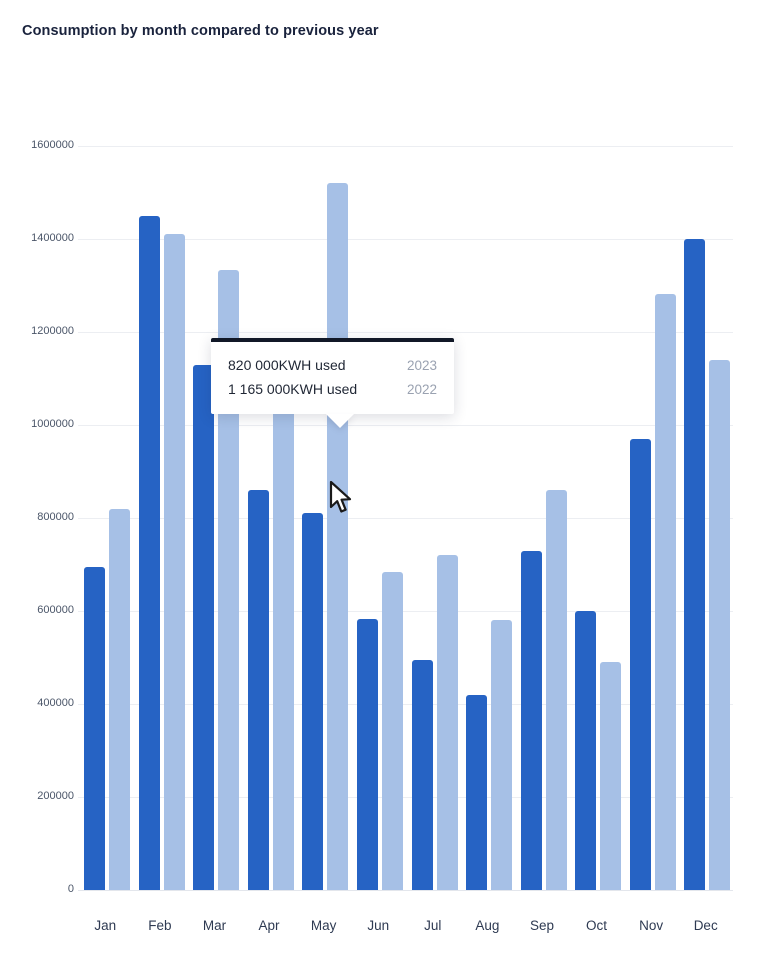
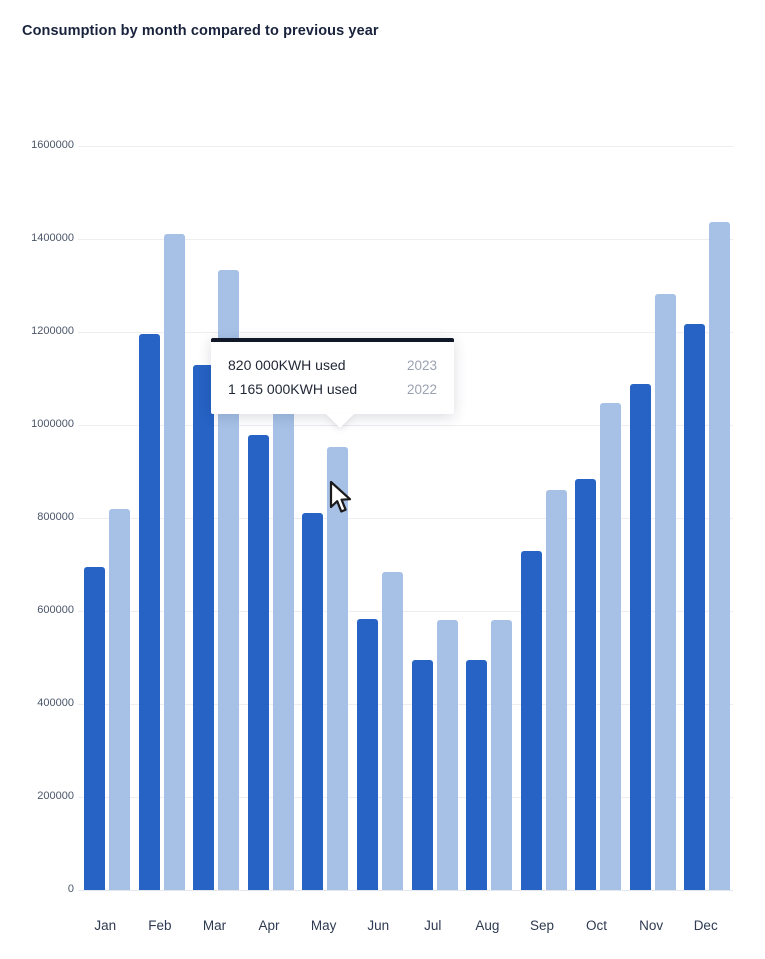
2023/Feb: 1450000 -> 1200000
2023/Apr: 860000 -> 980000
2022/May: 1520000 -> 950000
2022/Jul: 720000 -> 580000
2023/Aug: 420000 -> 490000
2023/Oct: 600000 -> 880000
2022/Oct: 490000 -> 1050000
2023/Nov: 970000 -> 1090000
2023/Dec: 1400000 -> 1220000
2022/Dec: 1140000 -> 1440000
